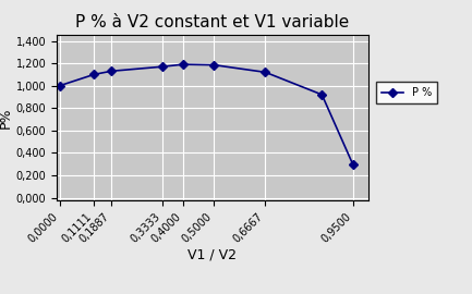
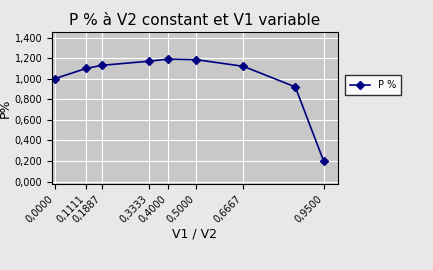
0,9500: 0,30 -> 0,20
